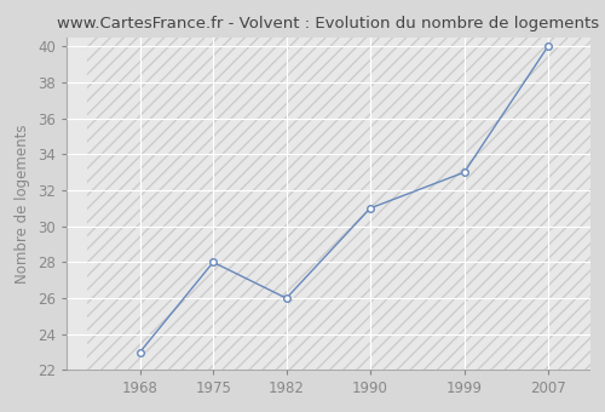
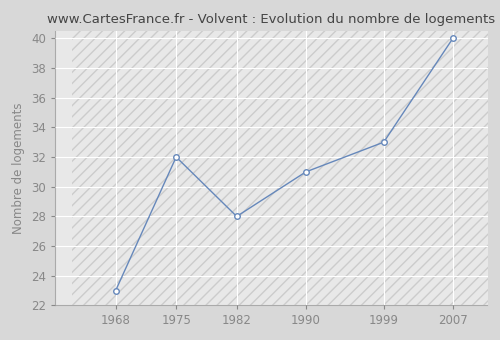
1975: 28 -> 32
1982: 26 -> 28
